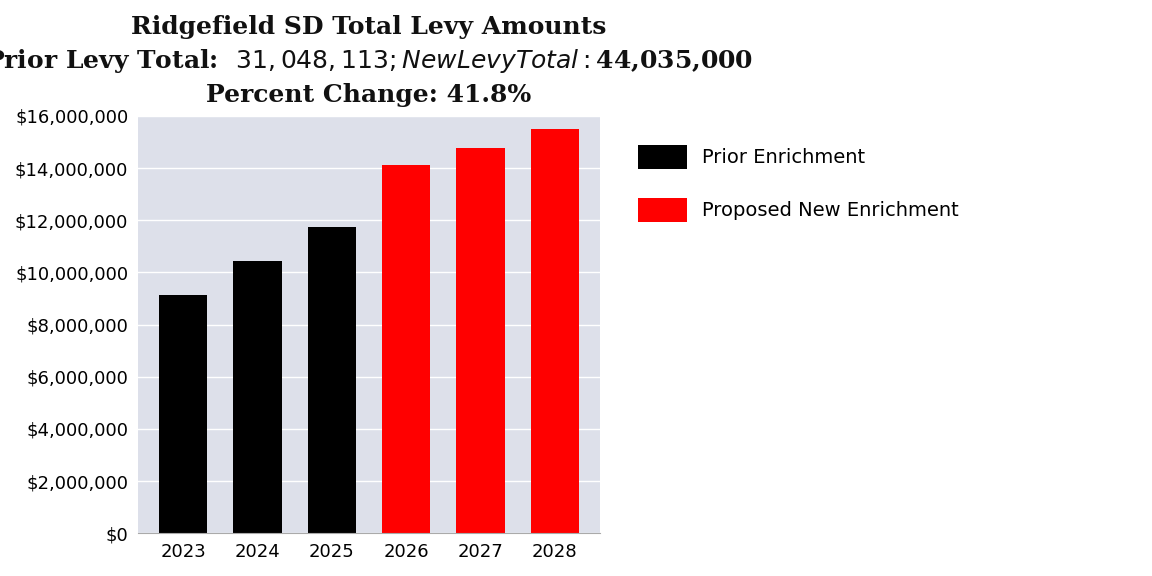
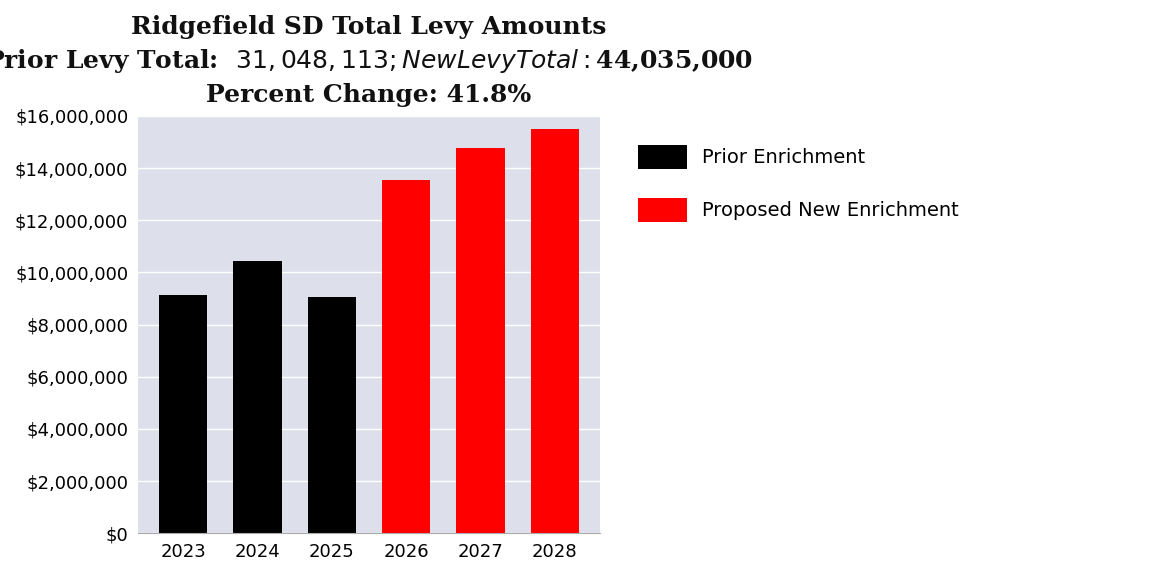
2025: $11,750,000 -> $9,050,000
2026: $14,100,000 -> $13,550,000
